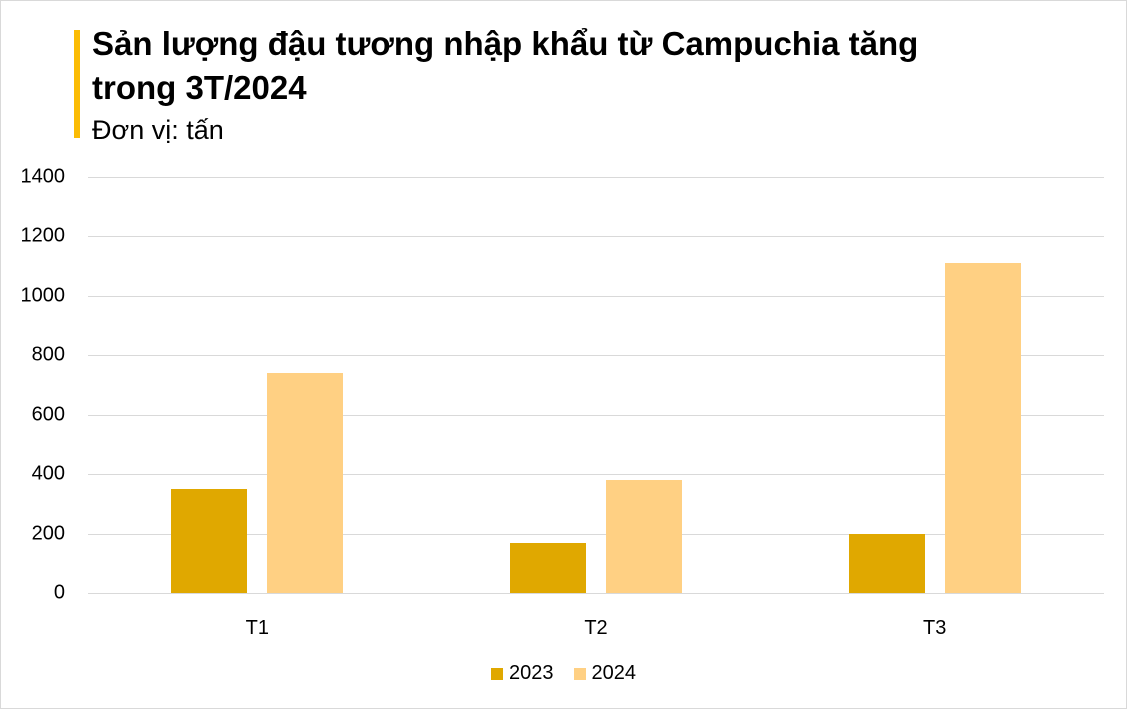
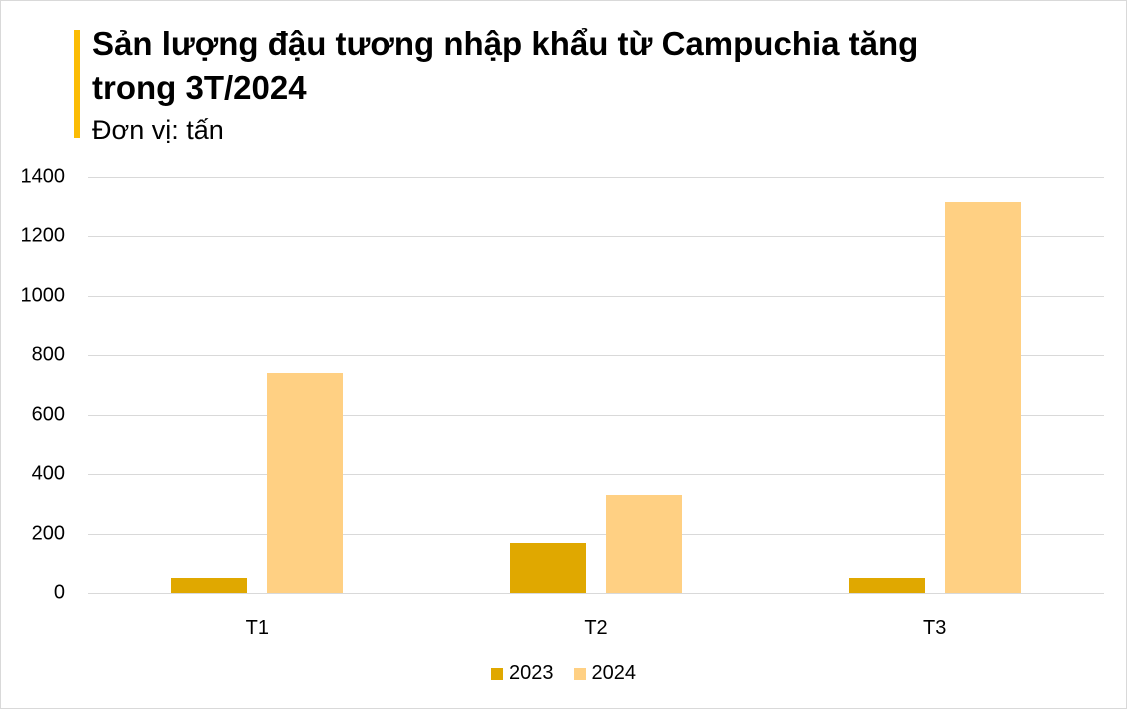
2023/T1: 350 -> 50
2024/T2: 380 -> 330
2023/T3: 200 -> 50
2024/T3: 1110 -> 1320
